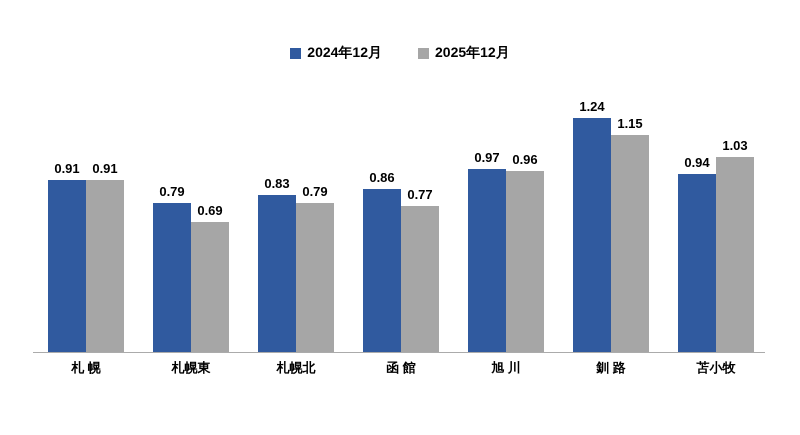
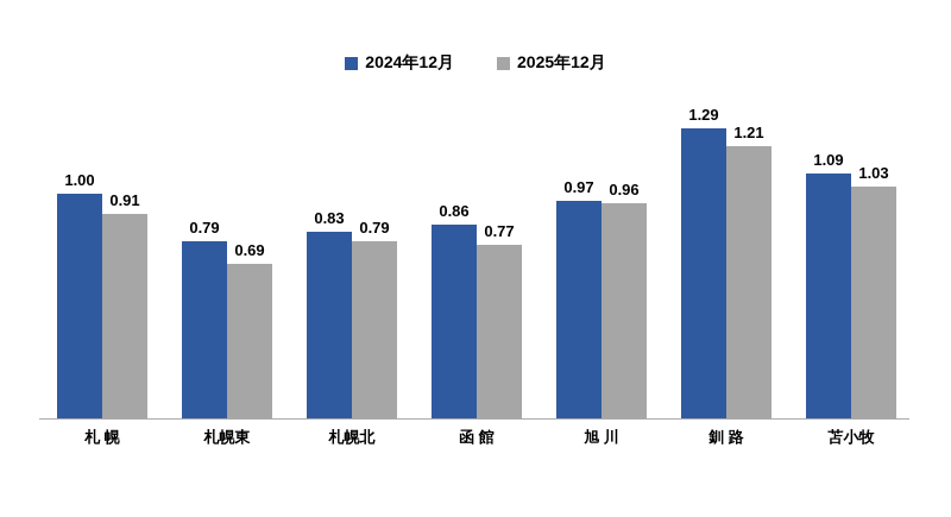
2024年12月/札 幌: 0.91 -> 1.00
2024年12月/釧 路: 1.24 -> 1.29
2025年12月/釧 路: 1.15 -> 1.21
2024年12月/苫小牧: 0.94 -> 1.09
